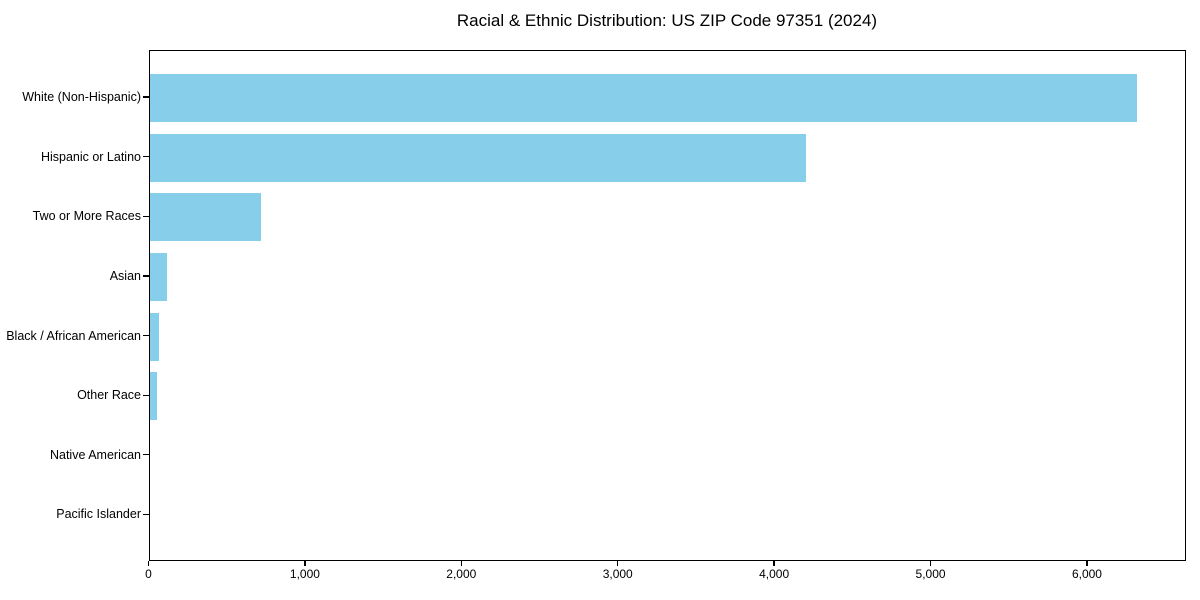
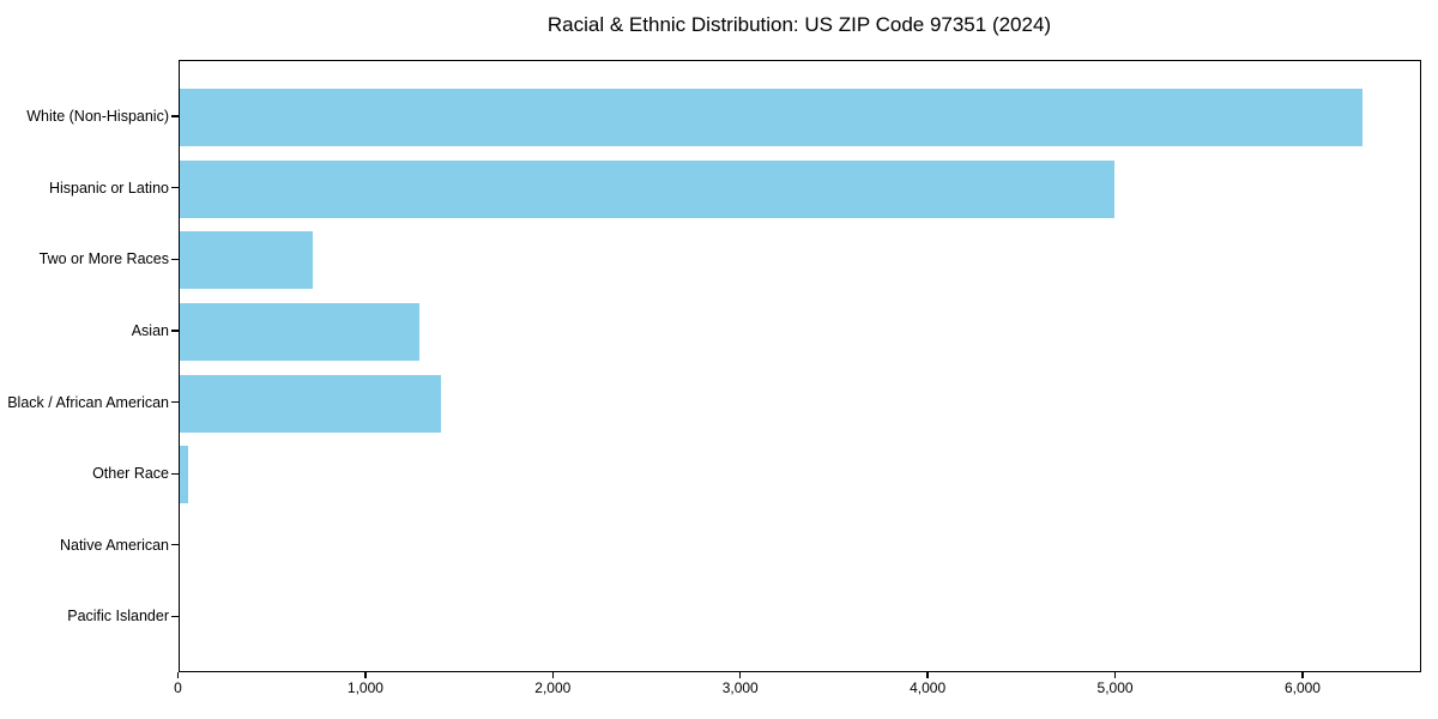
Hispanic or Latino: 4200 -> 4990
Asian: 110 -> 1280
Black / African American: 60 -> 1400
